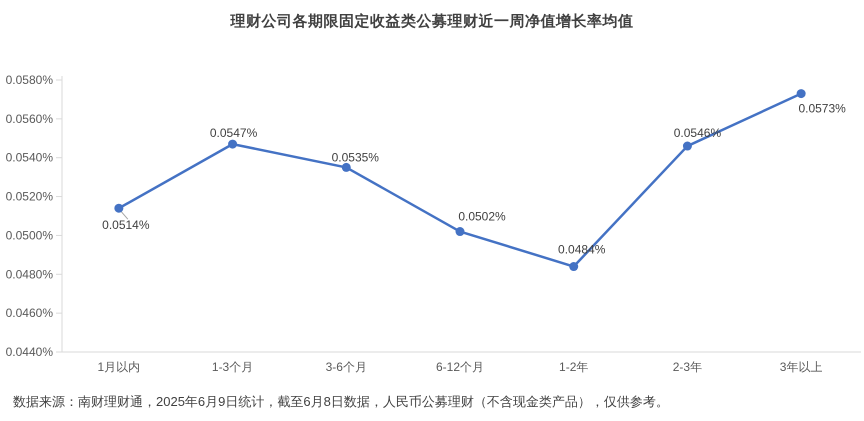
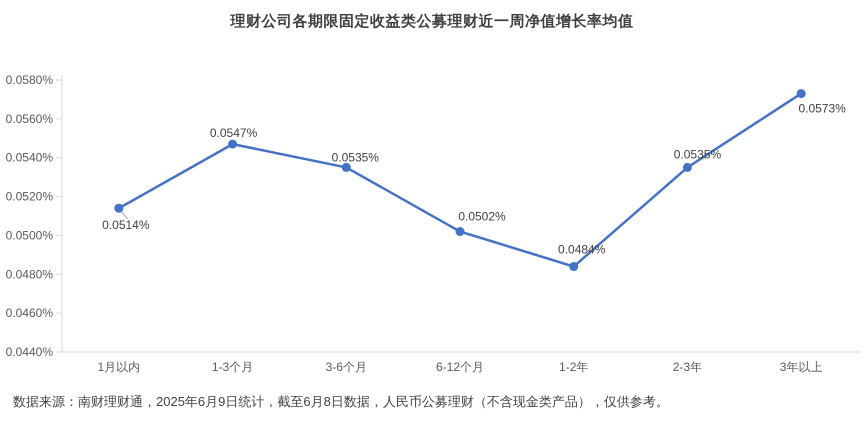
2-3年: 0.0546% -> 0.0535%
